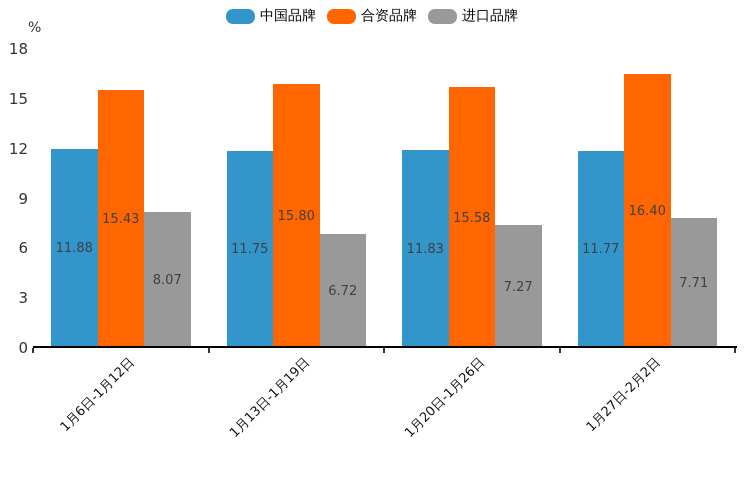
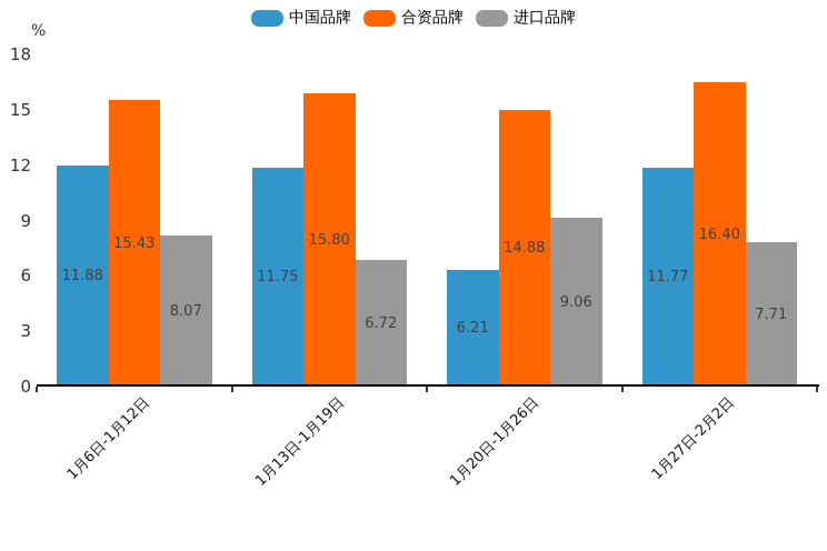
中国品牌/1月20日-1月26日: 11.83 -> 6.21
合资品牌/1月20日-1月26日: 15.58 -> 14.88
进口品牌/1月20日-1月26日: 7.27 -> 9.06
